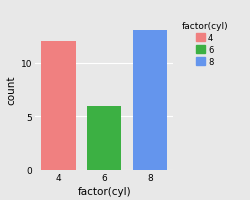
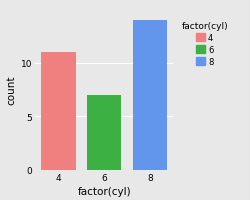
4: 12 -> 11
6: 6 -> 7
8: 13 -> 14
